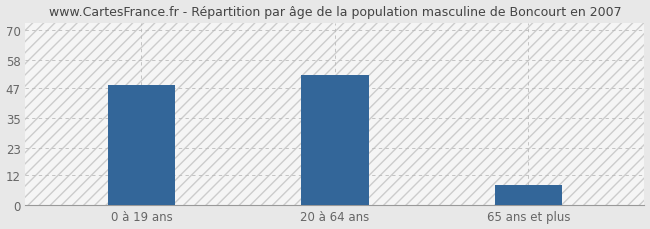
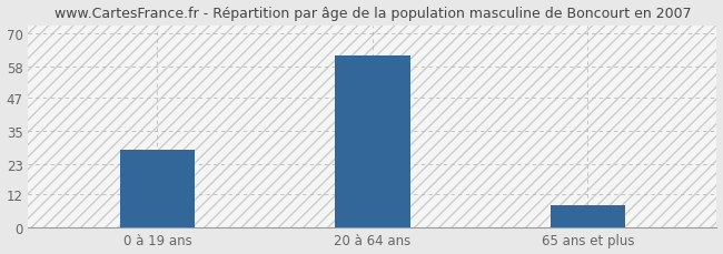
0 à 19 ans: 48 -> 28
20 à 64 ans: 52 -> 62
